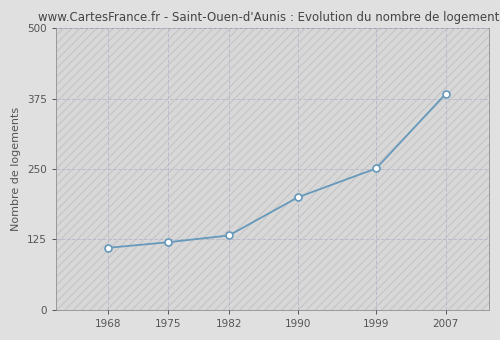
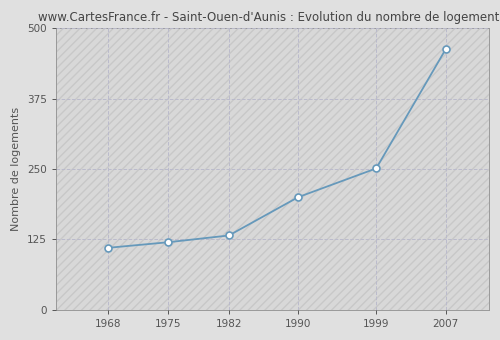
2007: 383 -> 462
